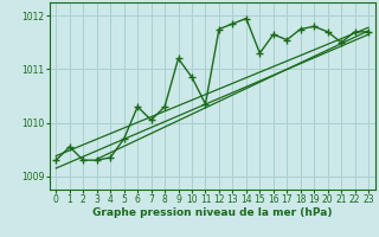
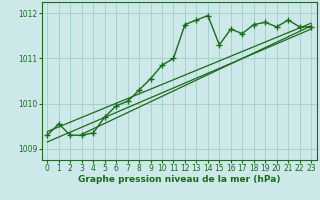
6: 1010.30 -> 1009.95
9: 1011.20 -> 1010.55
11: 1010.35 -> 1011.00
21: 1011.50 -> 1011.85
